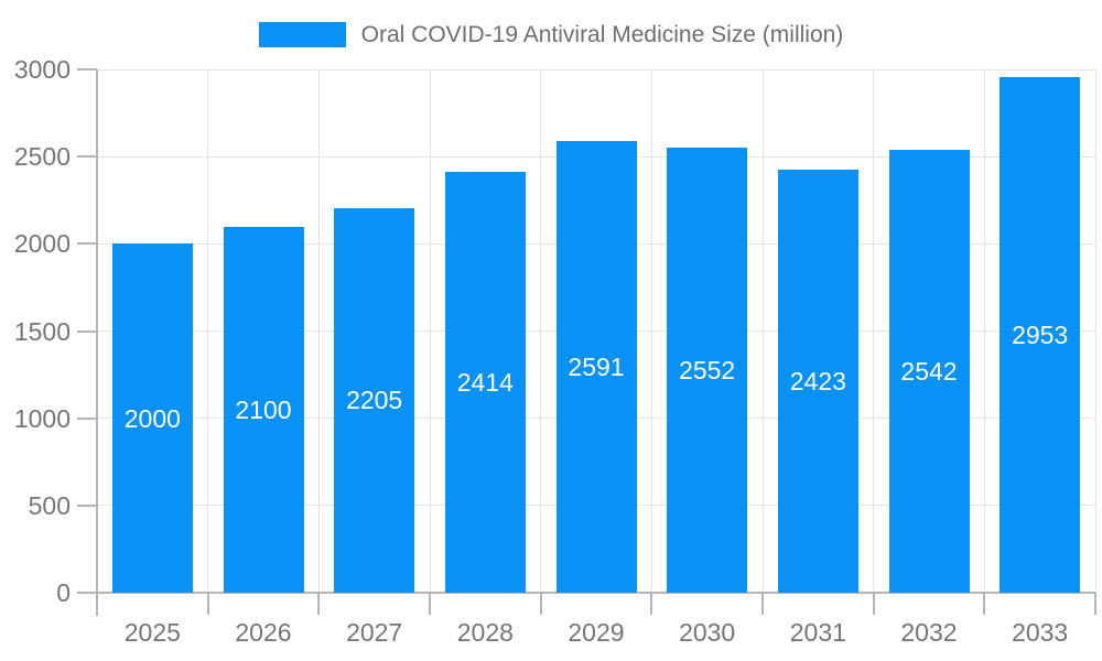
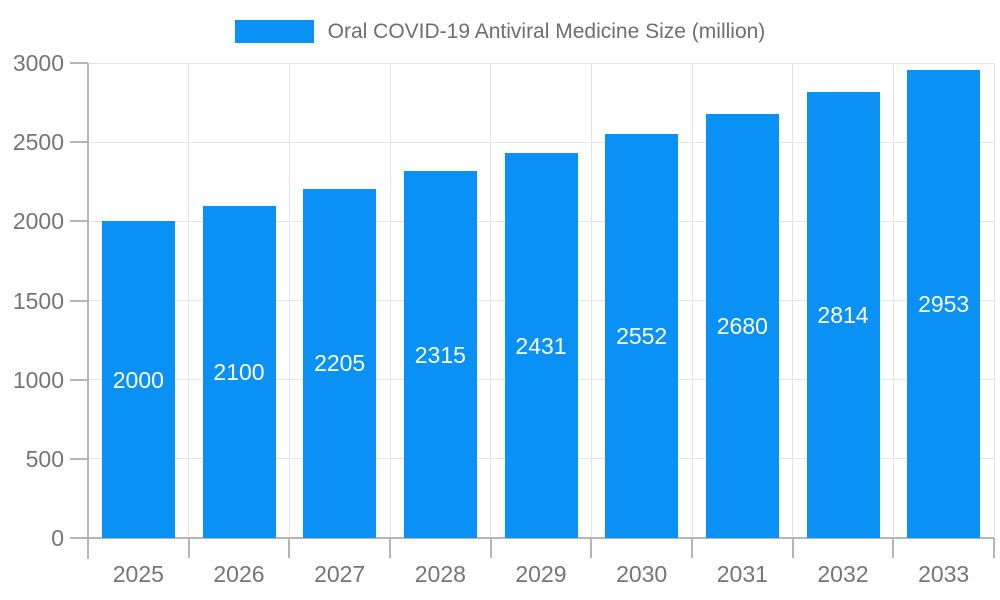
2028: 2414 -> 2315
2029: 2591 -> 2431
2031: 2423 -> 2680
2032: 2542 -> 2814
